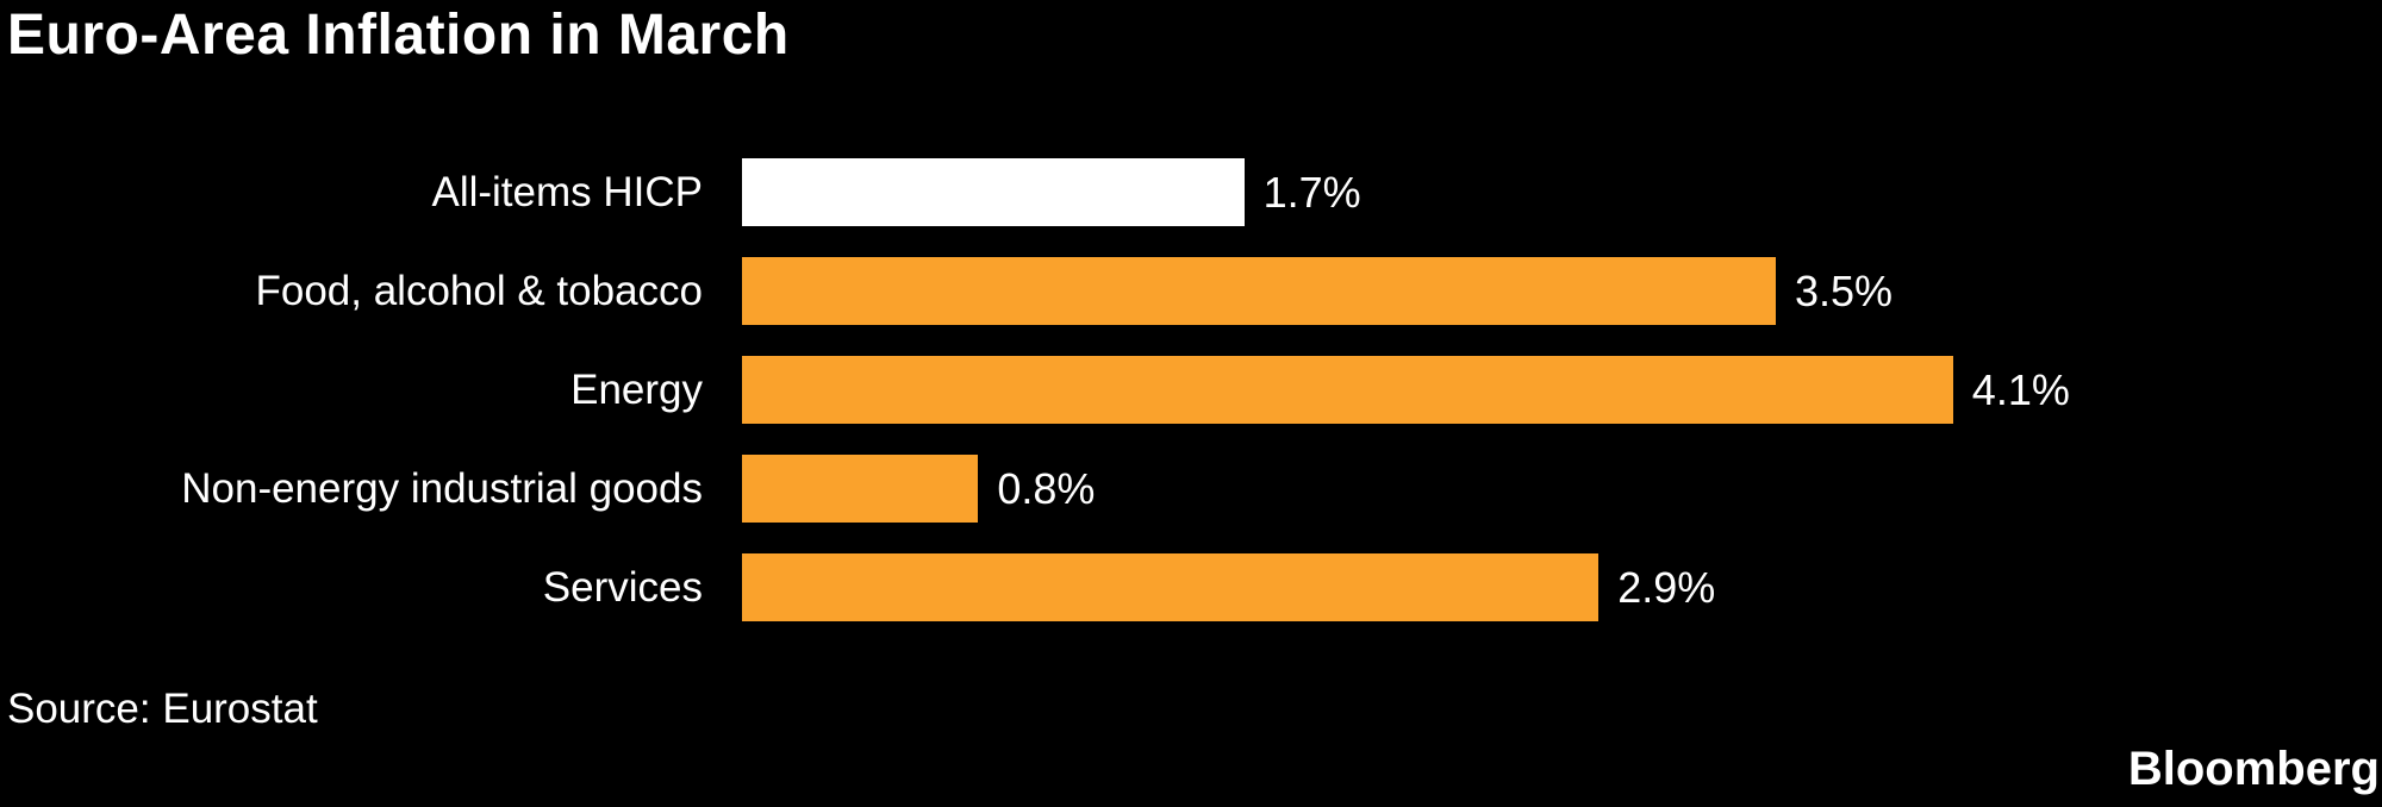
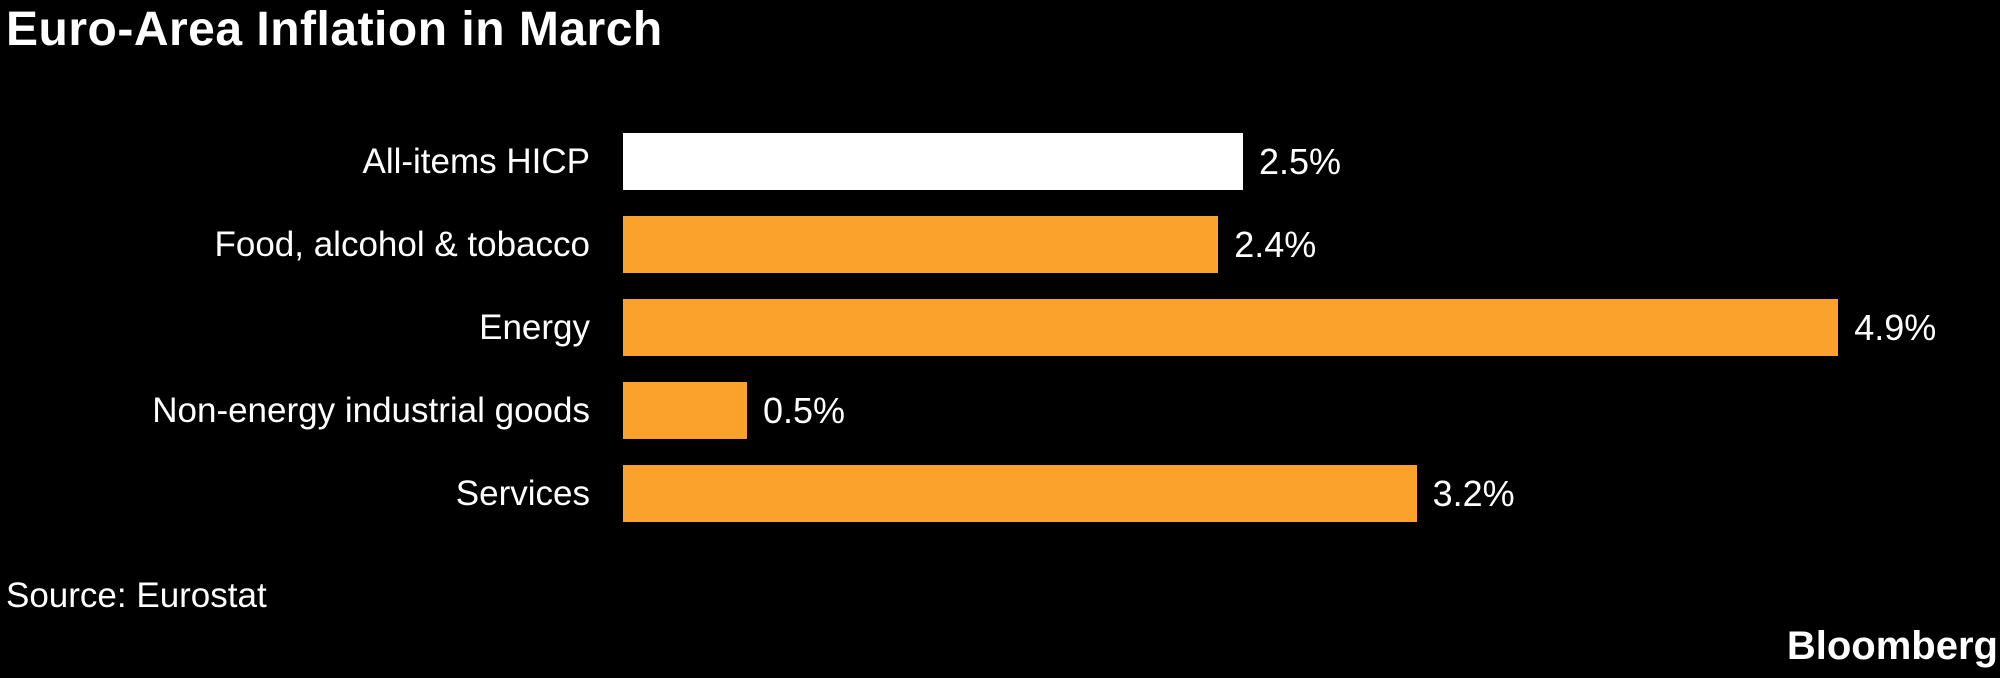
All-items HICP: 1.7% -> 2.5%
Food, alcohol & tobacco: 3.5% -> 2.4%
Energy: 4.1% -> 4.9%
Non-energy industrial goods: 0.8% -> 0.5%
Services: 2.9% -> 3.2%
